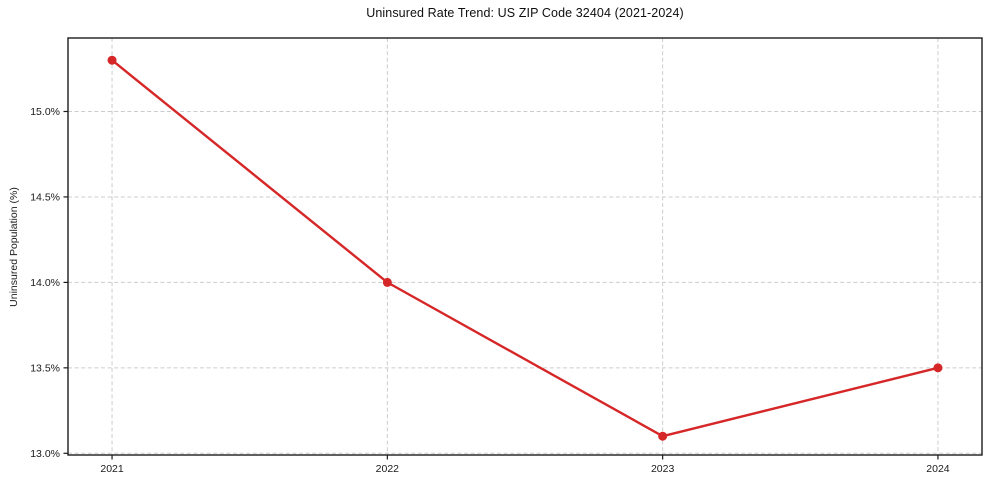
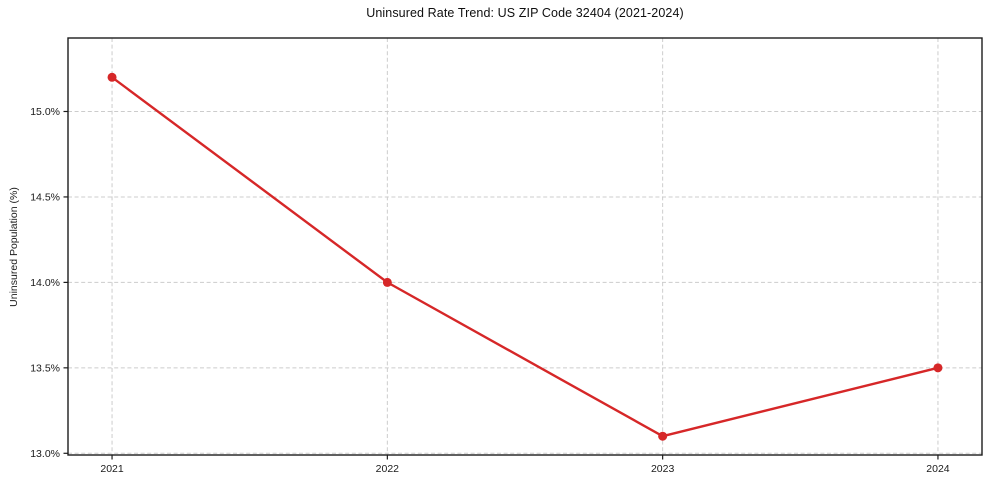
2021: 15.3% -> 15.2%
